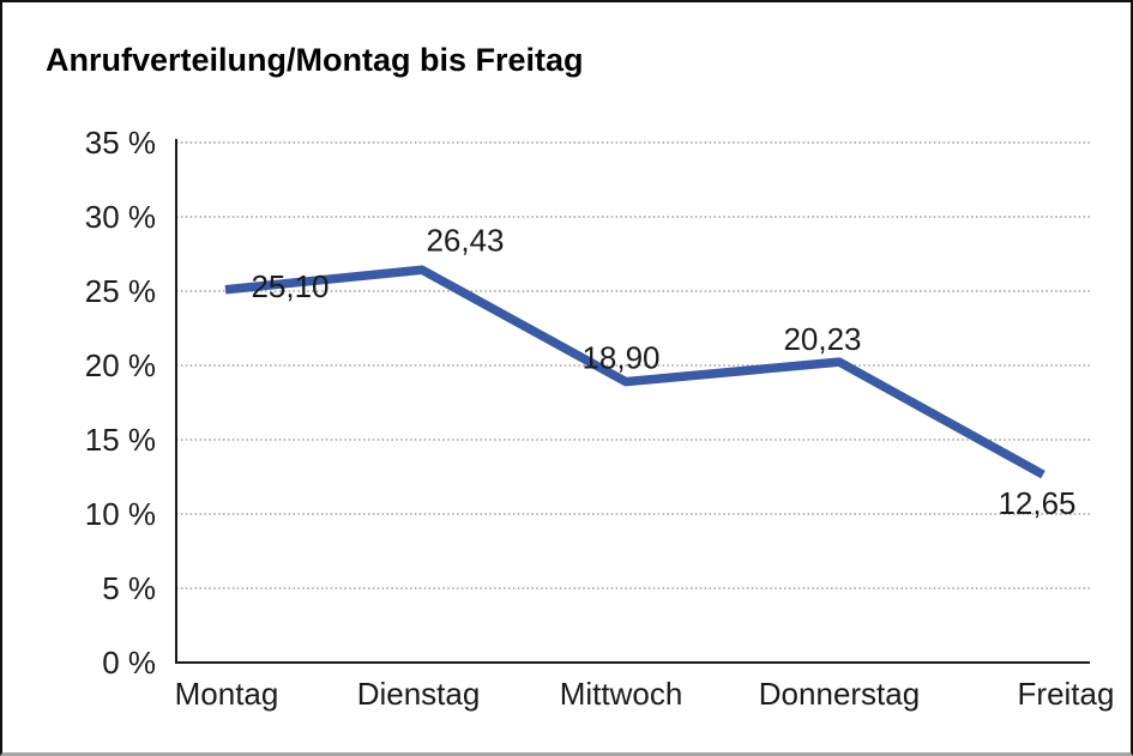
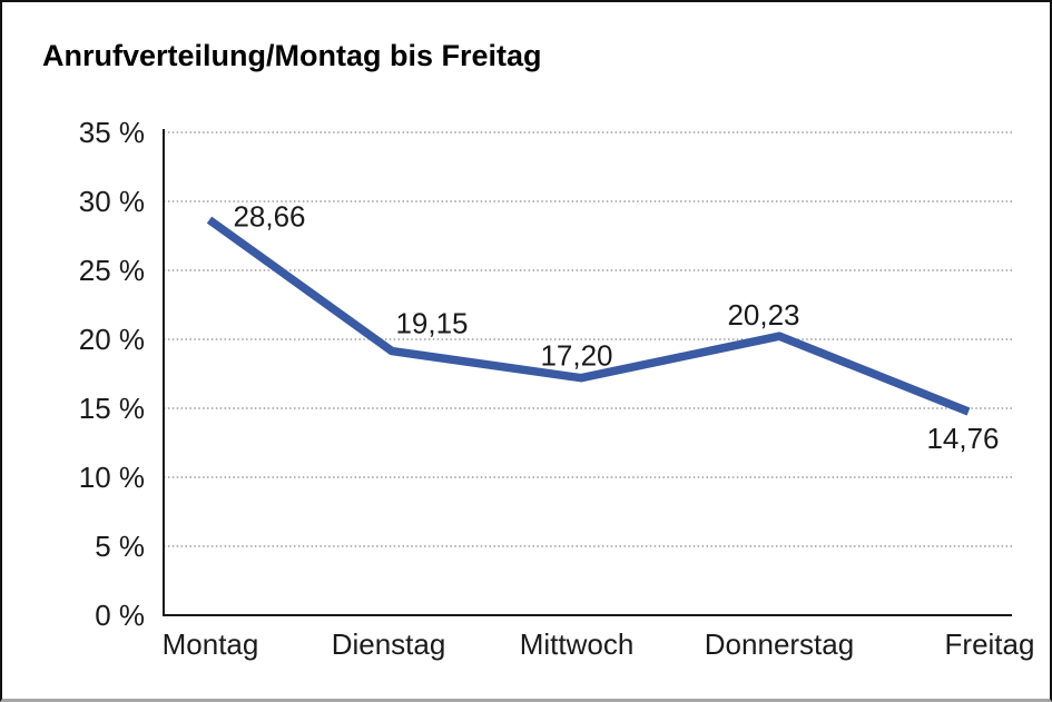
Montag: 25,10 -> 28,66
Dienstag: 26,43 -> 19,15
Mittwoch: 18,90 -> 17,20
Freitag: 12,65 -> 14,76
